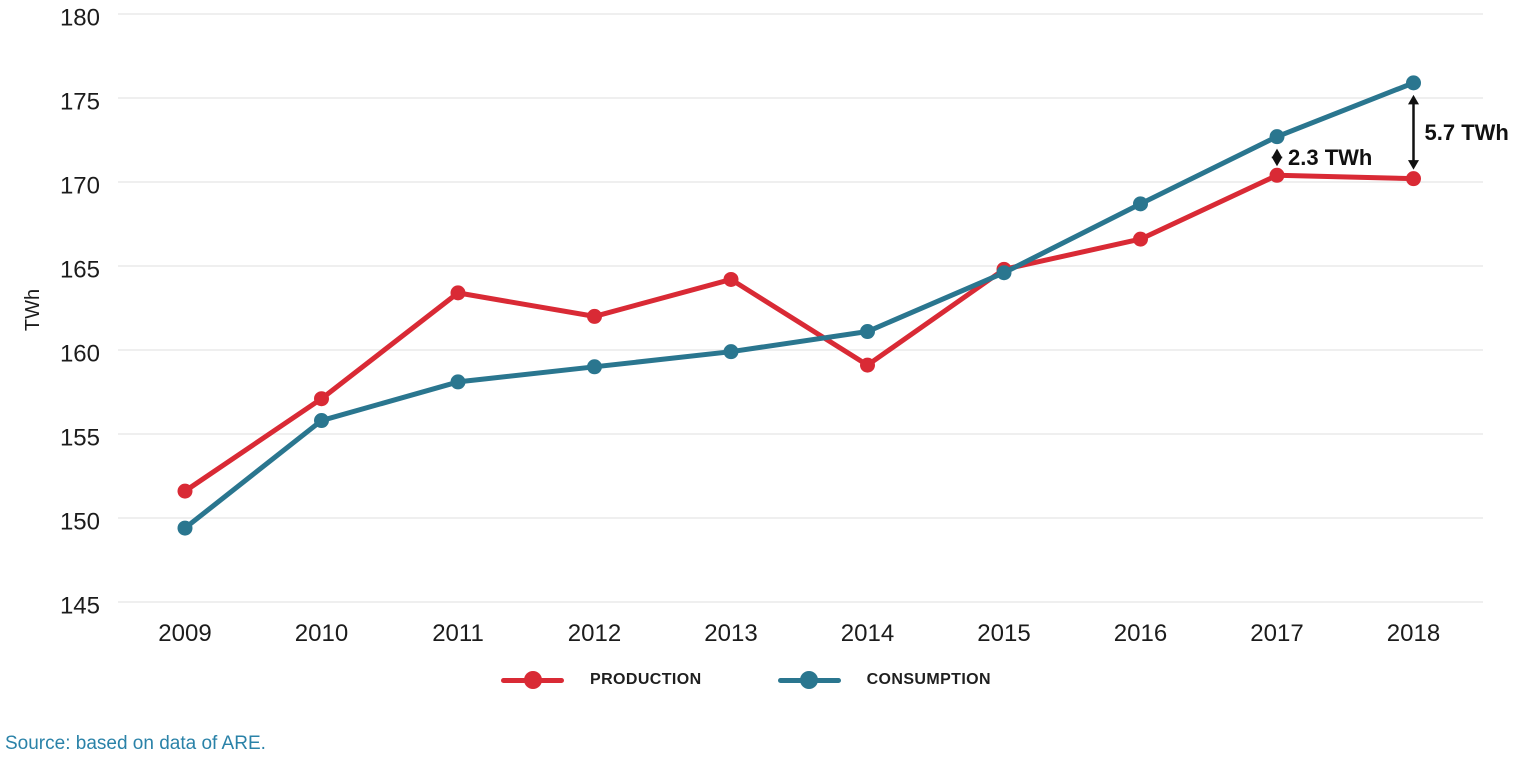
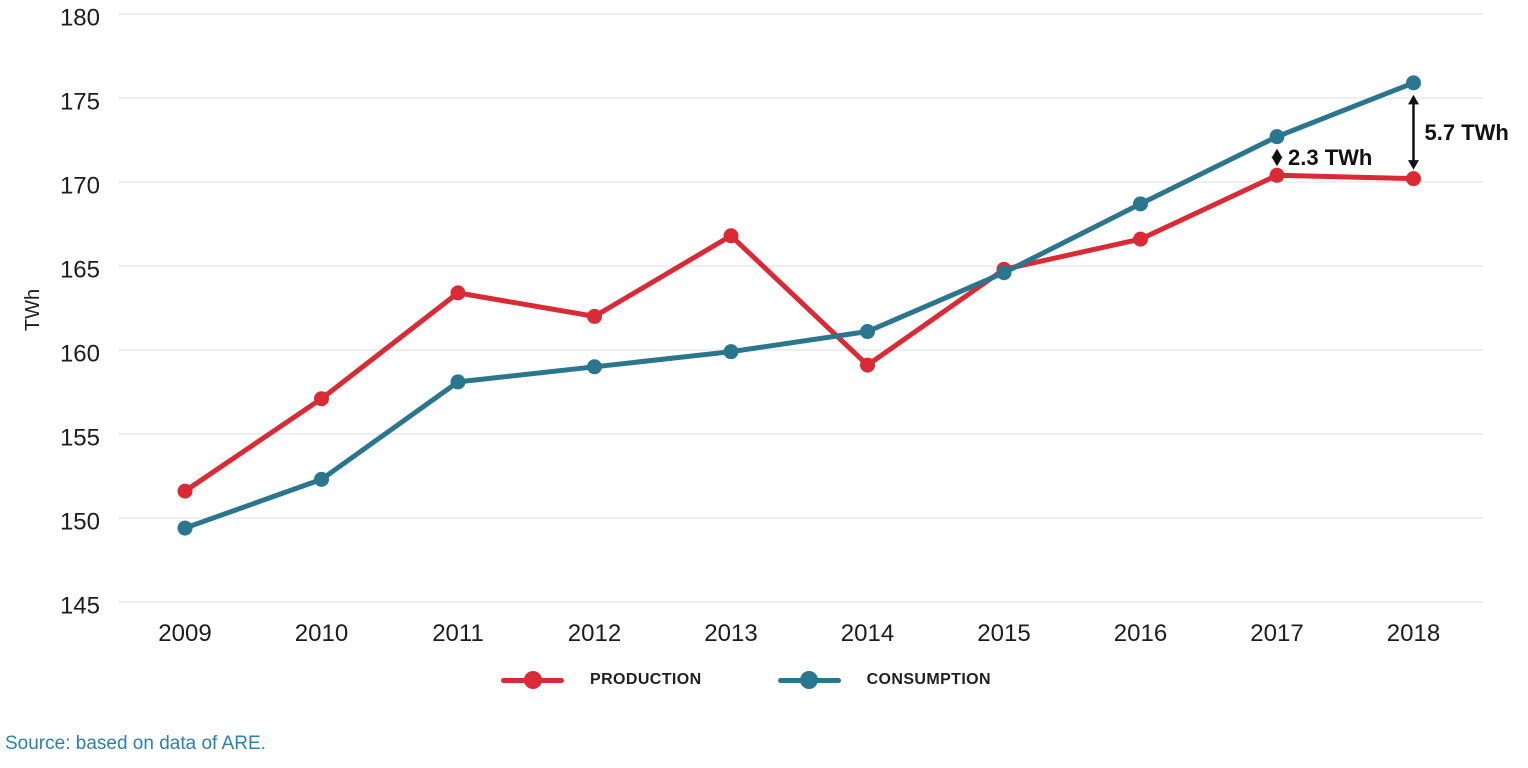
CONSUMPTION/2010: 155.8 -> 152.3
PRODUCTION/2013: 164.2 -> 166.8
